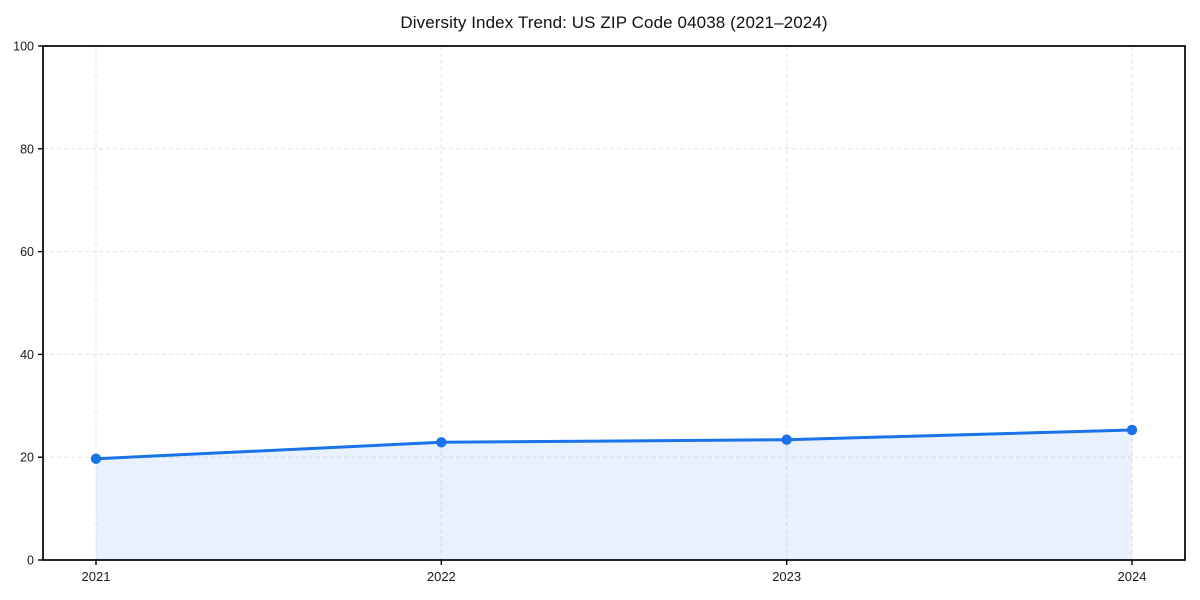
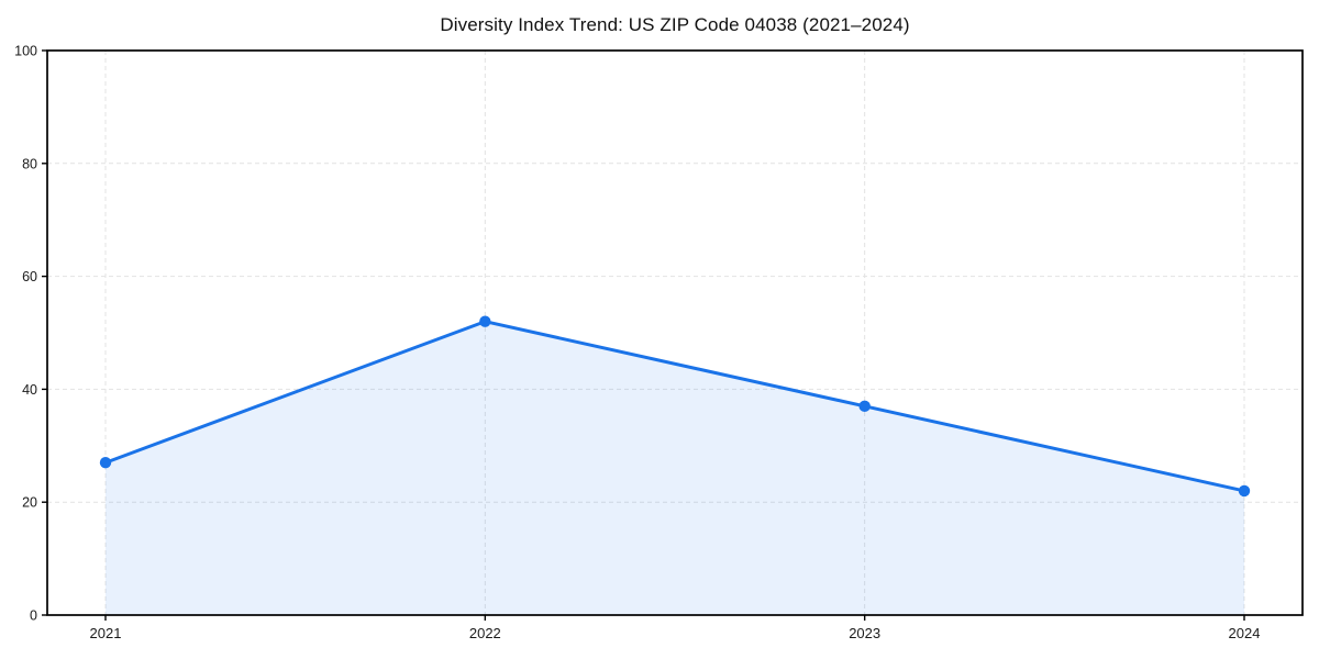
2021: 20 -> 27
2022: 23 -> 52
2023: 23 -> 37
2024: 25 -> 22
